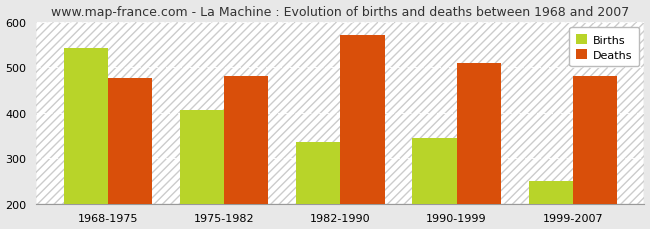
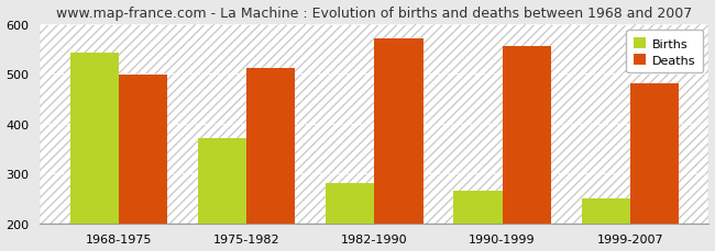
Deaths/1968-1975: 475 -> 499
Births/1975-1982: 405 -> 370
Deaths/1975-1982: 480 -> 511
Births/1982-1990: 335 -> 280
Births/1990-1999: 345 -> 265
Deaths/1990-1999: 510 -> 555
